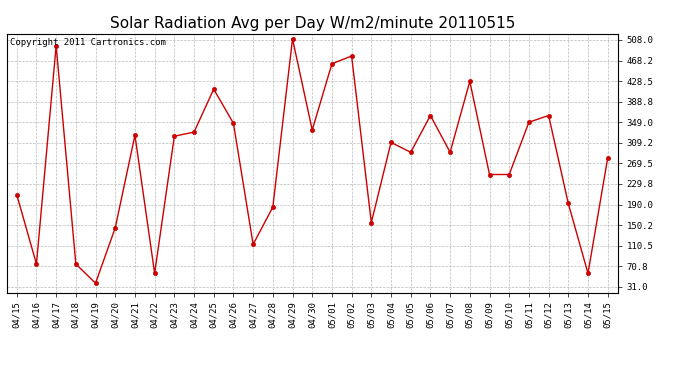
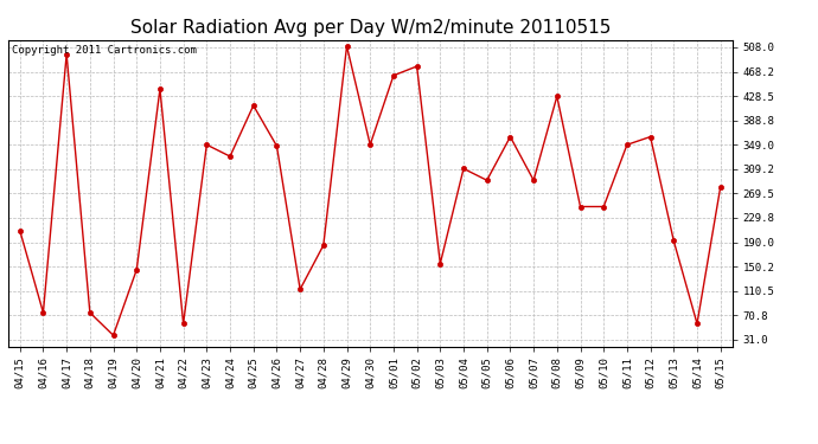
04/21: 324 -> 440
04/23: 322 -> 349
04/30: 334 -> 349
